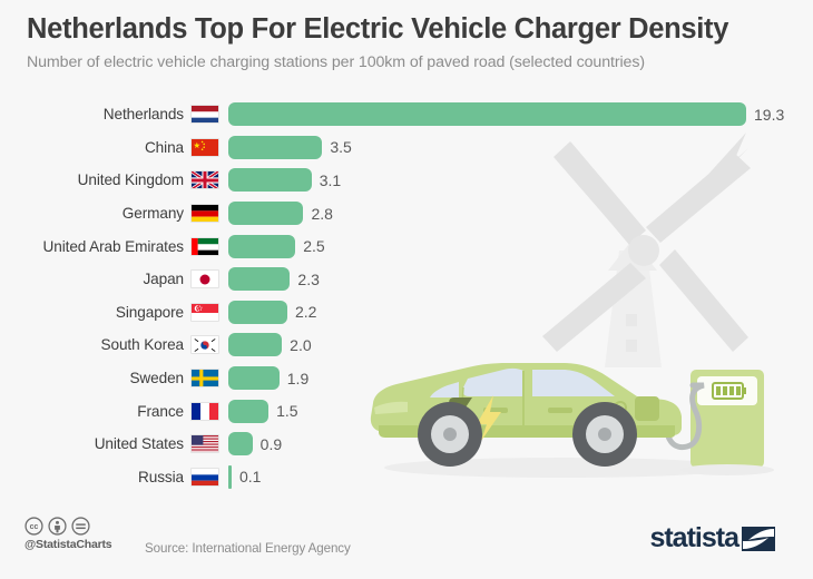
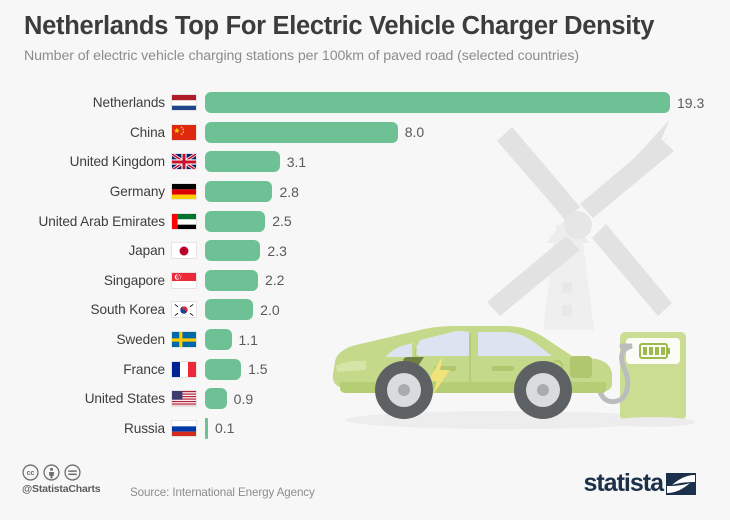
China: 3.5 -> 8.0
Sweden: 1.9 -> 1.1
